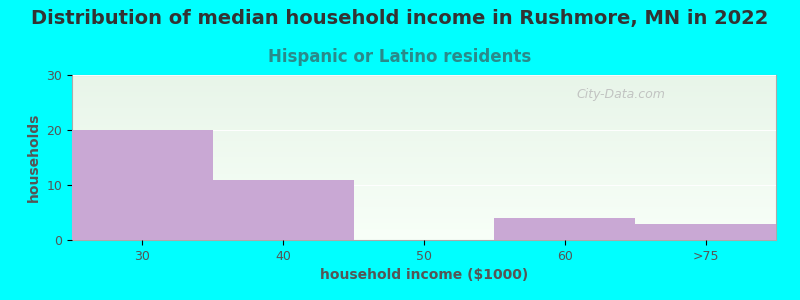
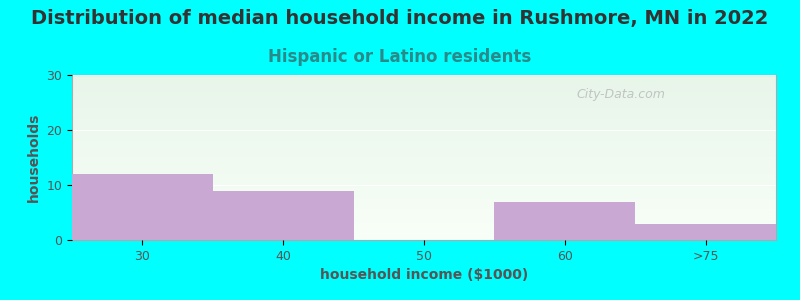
30: 20 -> 12
40: 11 -> 9
60: 4 -> 7
